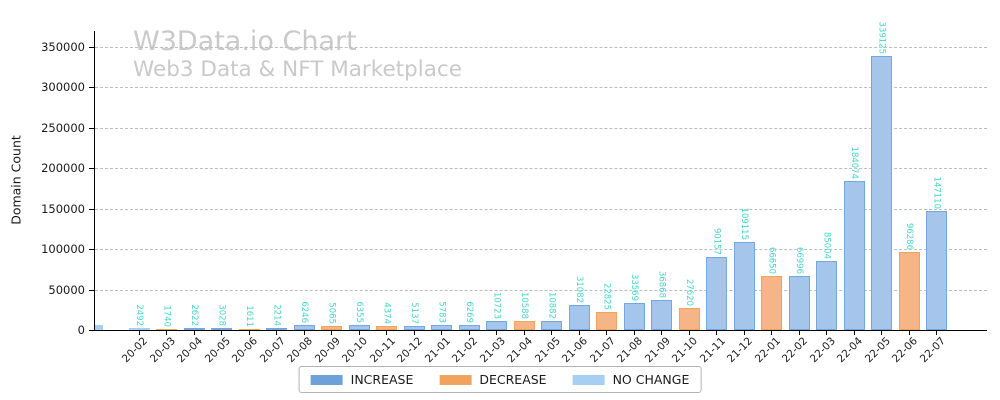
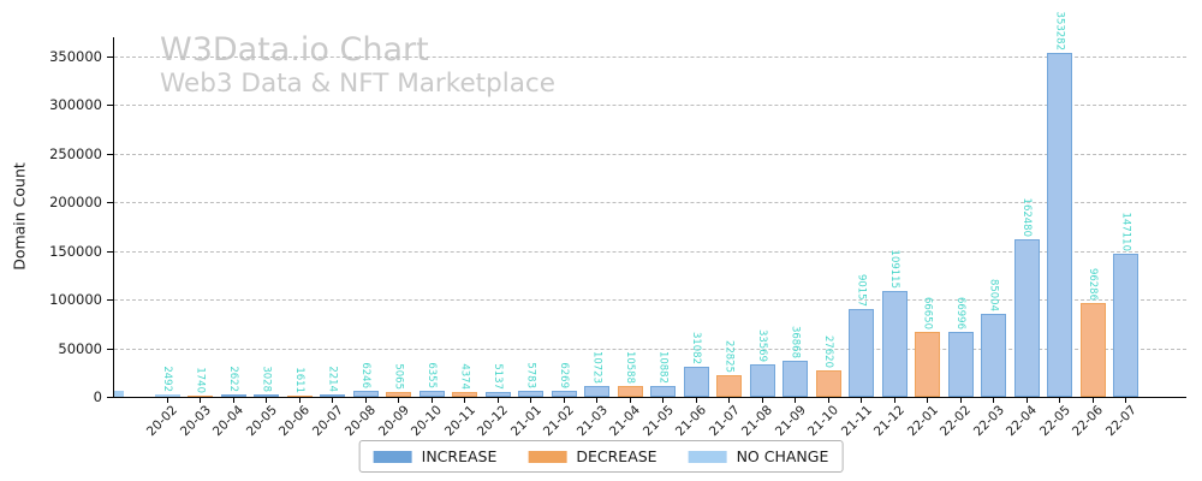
22-04: 184074 -> 162480
22-05: 339125 -> 353282
